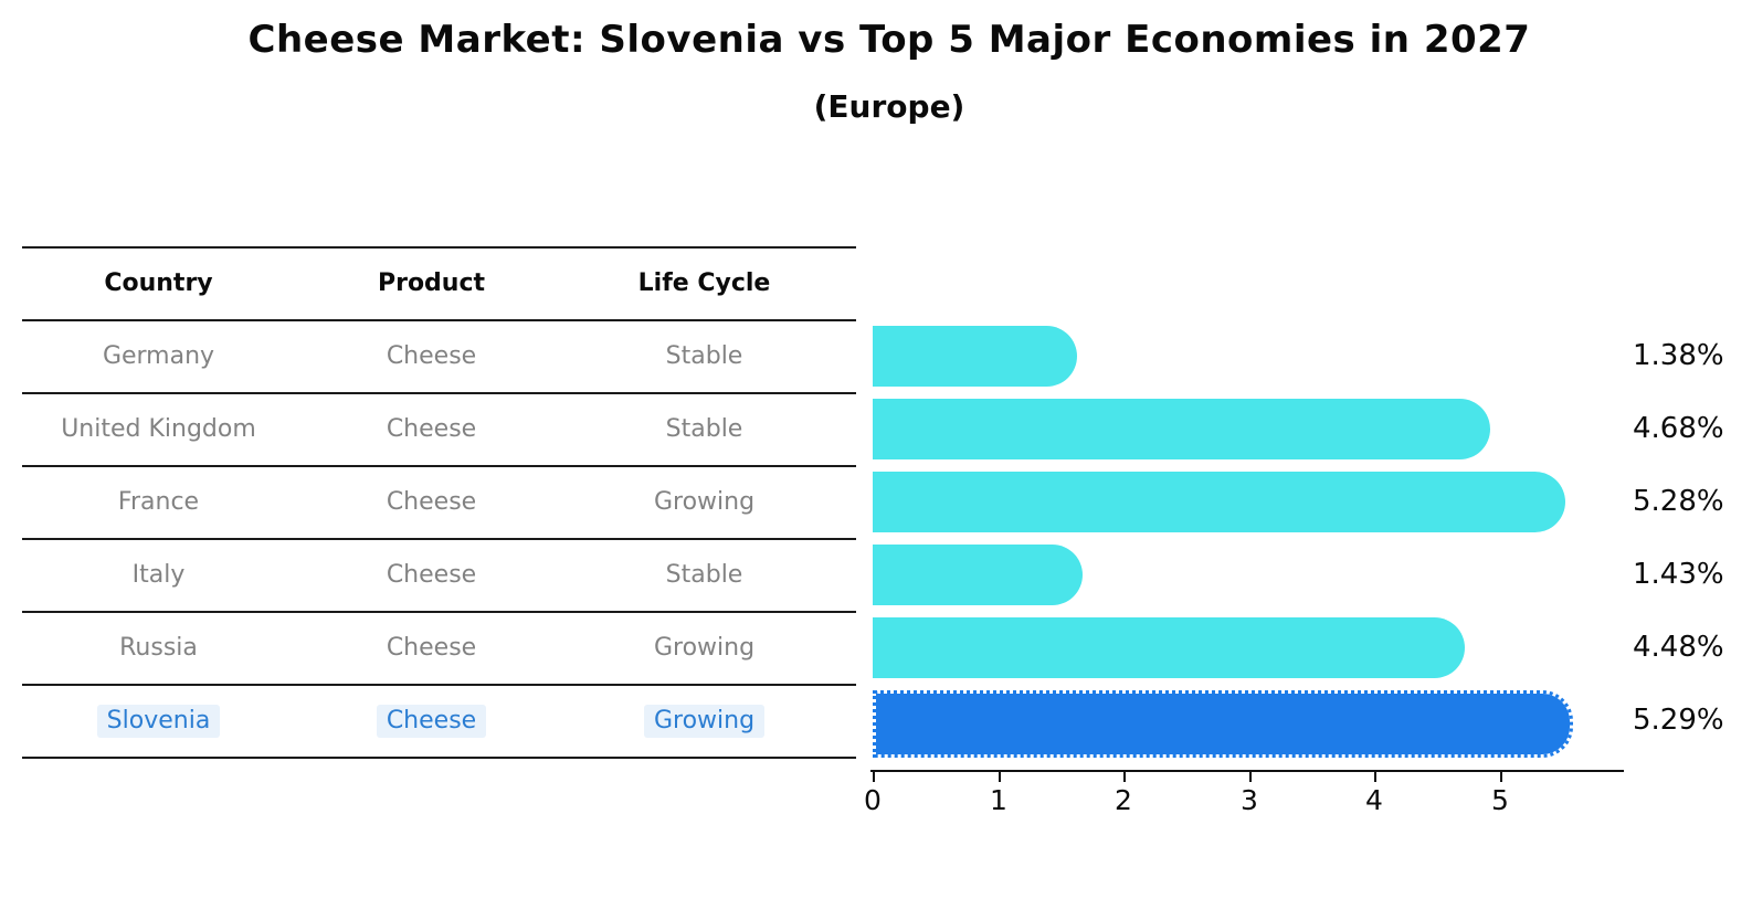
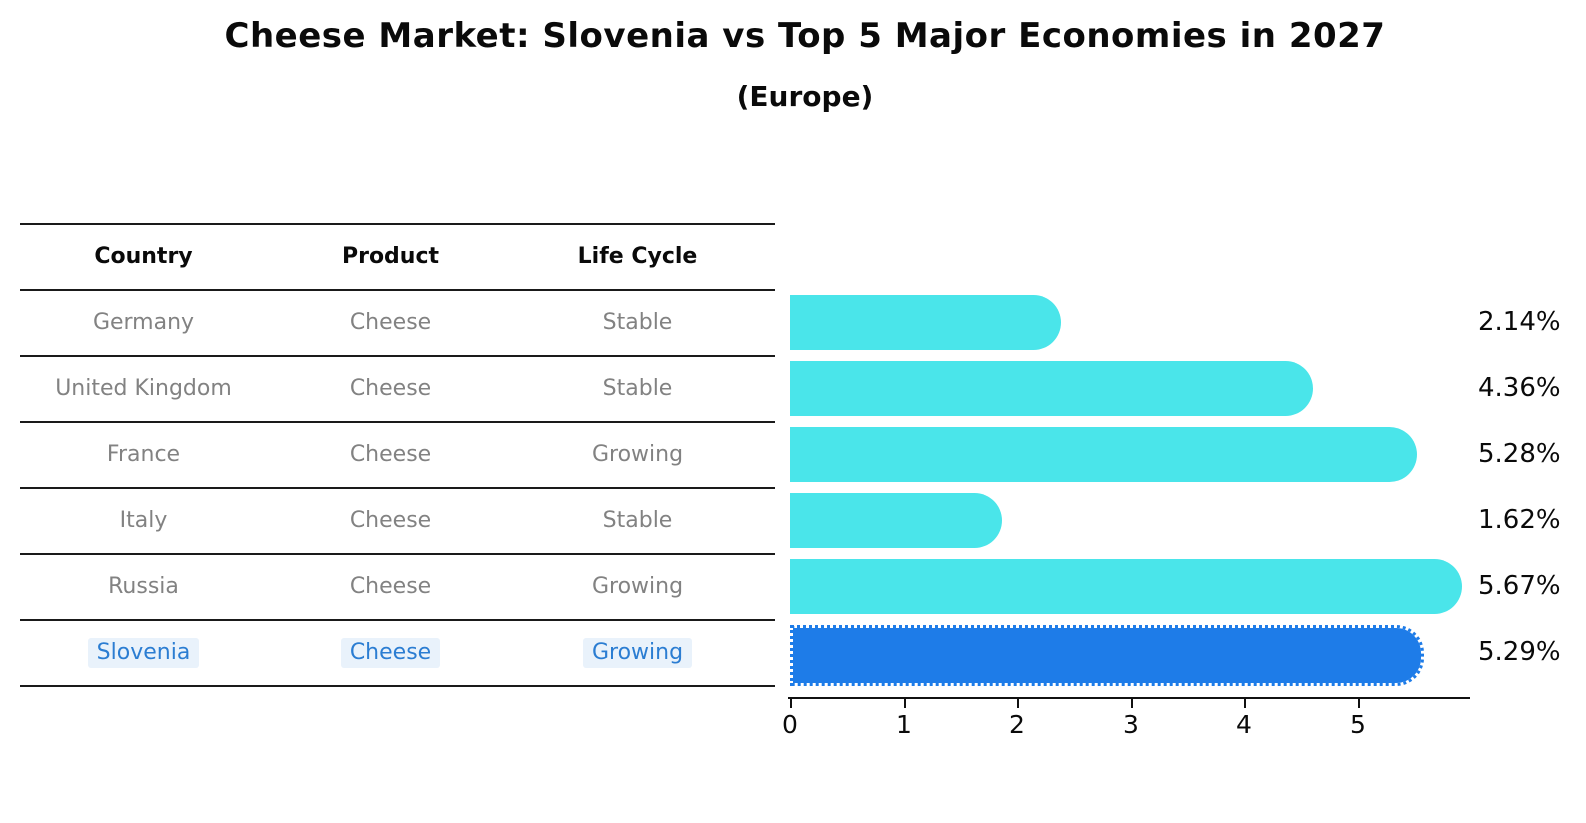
Germany: 1.38% -> 2.14%
United Kingdom: 4.68% -> 4.36%
Italy: 1.43% -> 1.62%
Russia: 4.48% -> 5.67%
